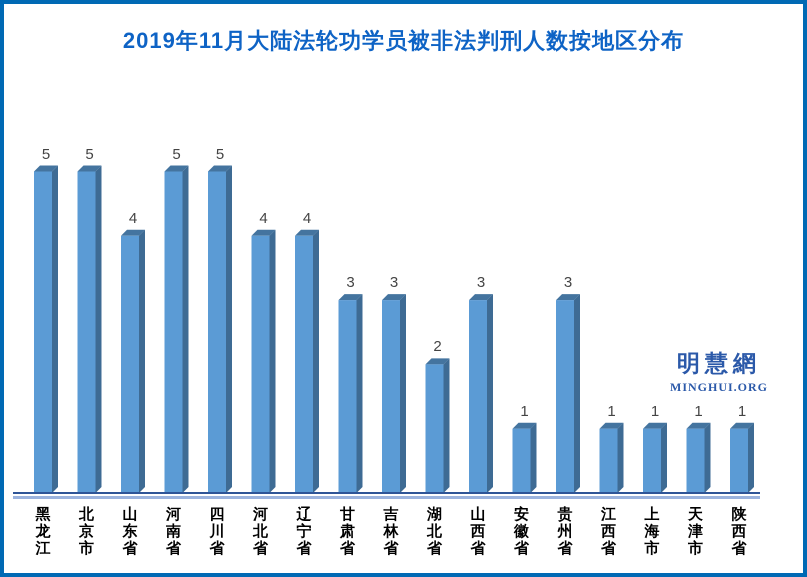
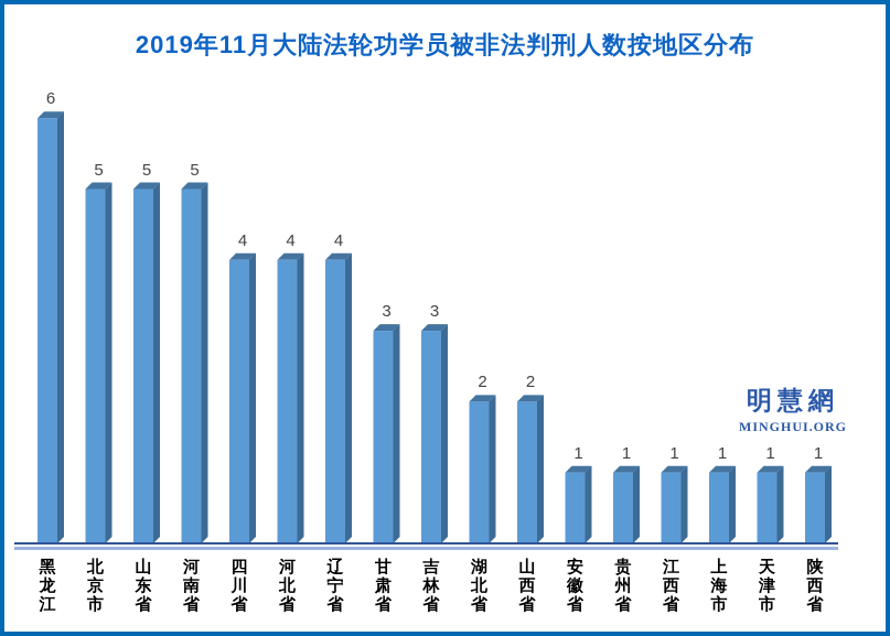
黑龙江: 5 -> 6
山东省: 4 -> 5
四川省: 5 -> 4
山西省: 3 -> 2
贵州省: 3 -> 1
